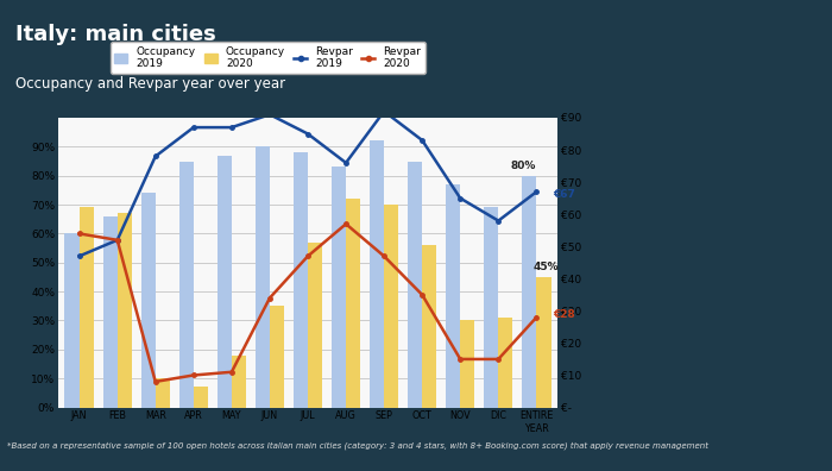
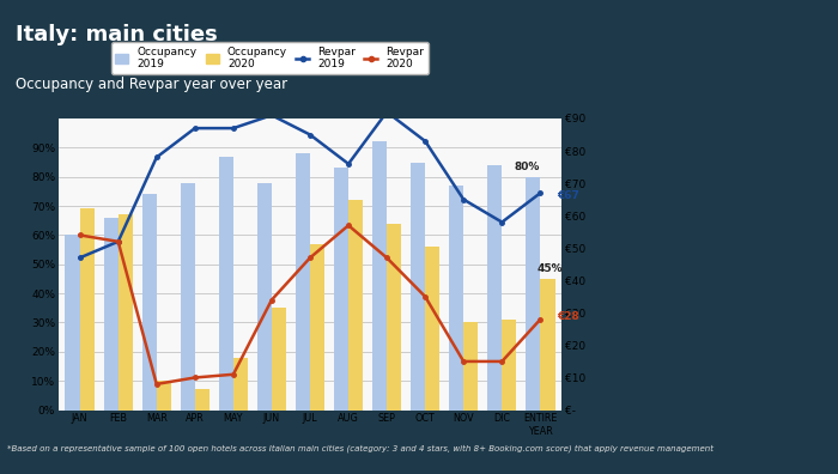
Occupancy 2019/APR: 85% -> 78%
Occupancy 2019/JUN: 90% -> 78%
Occupancy 2020/SEP: 70% -> 64%
Occupancy 2019/DIC: 69% -> 84%
